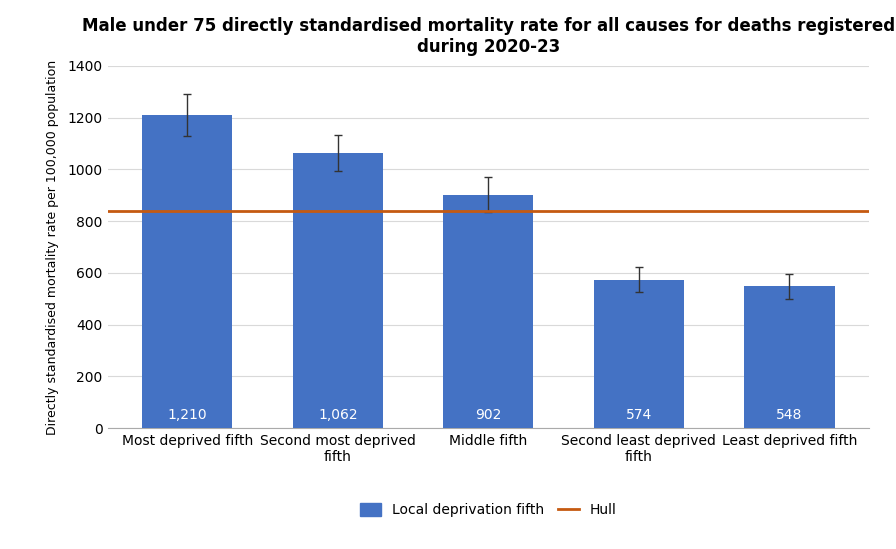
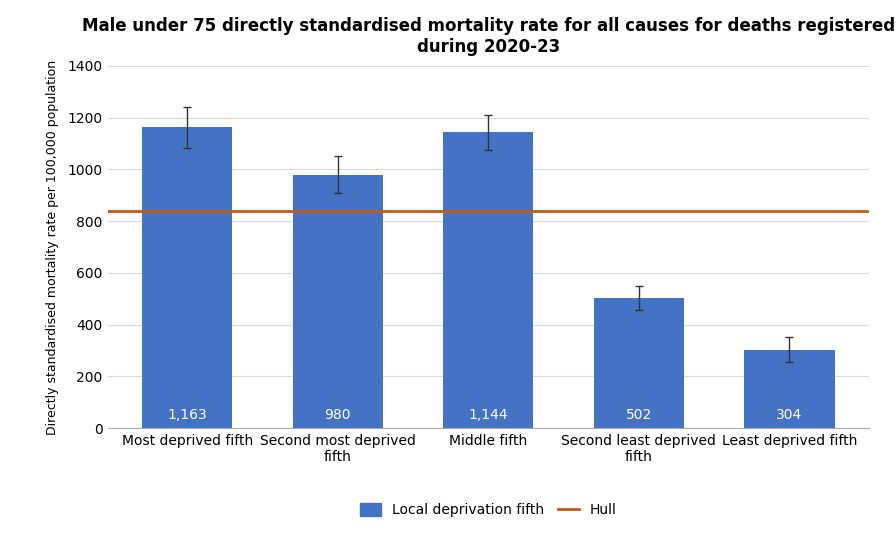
Most deprived fifth: 1,210 -> 1,163
Second most deprived fifth: 1,062 -> 980
Middle fifth: 902 -> 1,144
Second least deprived fifth: 574 -> 502
Least deprived fifth: 548 -> 304
